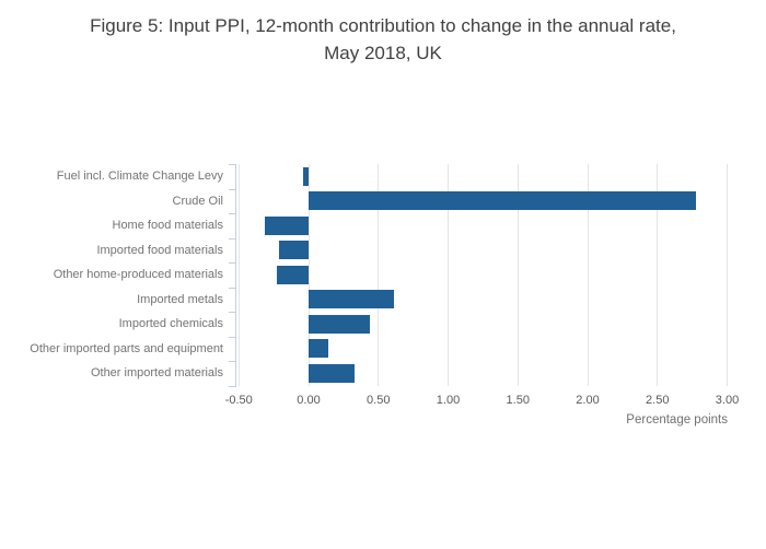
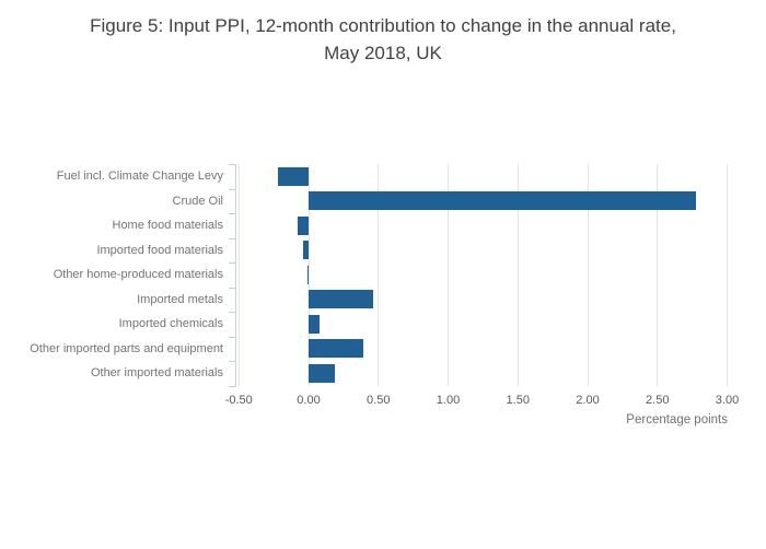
Fuel incl. Climate Change Levy: -0.04 -> -0.22
Home food materials: -0.31 -> -0.08
Imported food materials: -0.21 -> -0.04
Other home-produced materials: -0.23 -> -0.01
Imported metals: 0.61 -> 0.46
Imported chemicals: 0.44 -> 0.08
Other imported parts and equipment: 0.14 -> 0.39
Other imported materials: 0.33 -> 0.19
